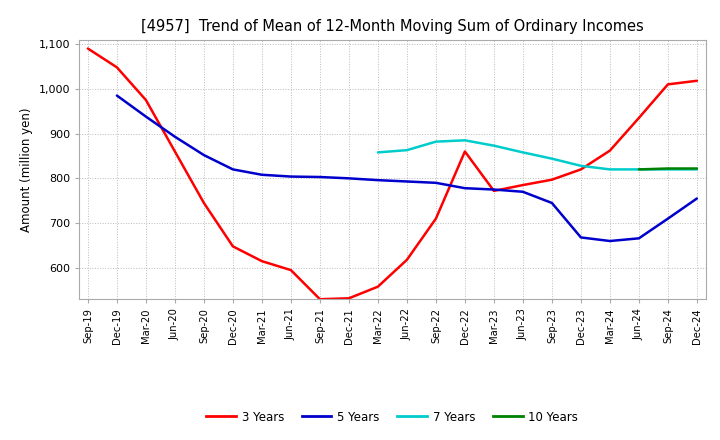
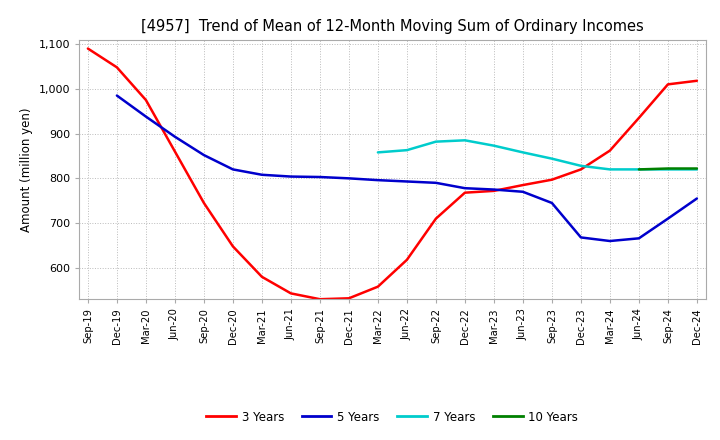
3 Years/Mar-21: 615 -> 580
3 Years/Jun-21: 595 -> 543
3 Years/Dec-22: 860 -> 768
